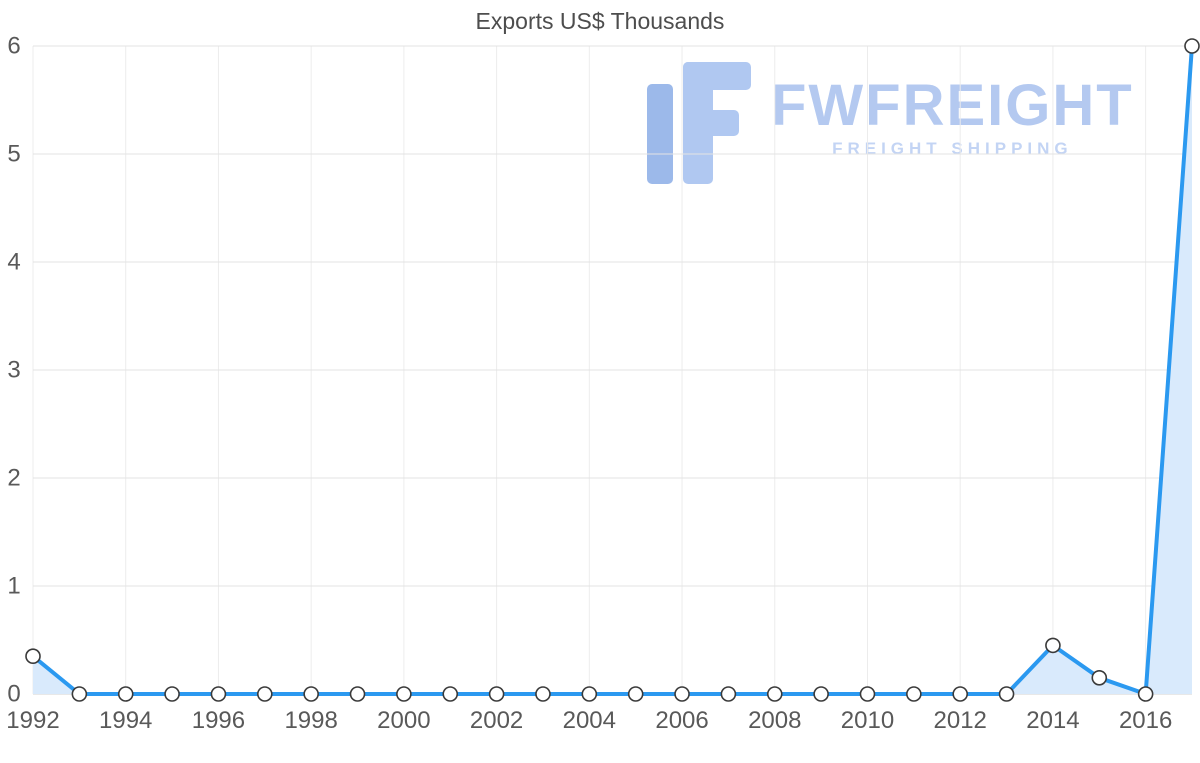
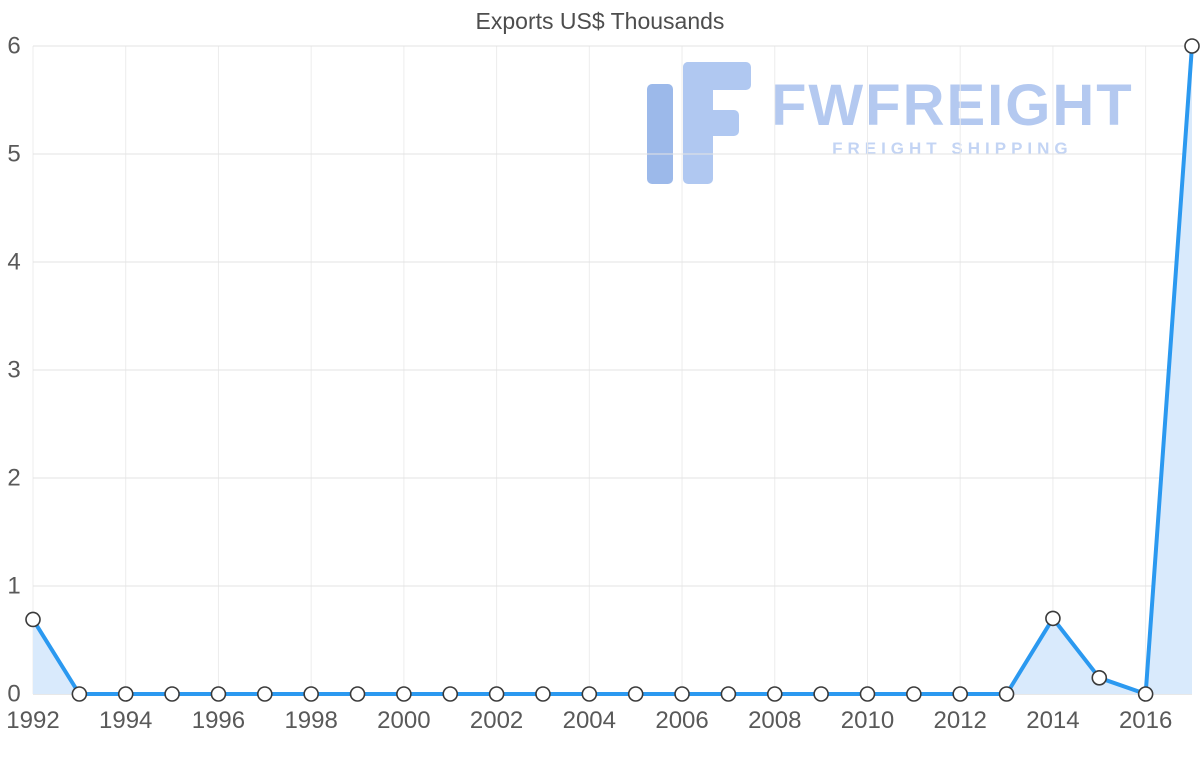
1992: 0.35 -> 0.69
2014: 0.45 -> 0.70
